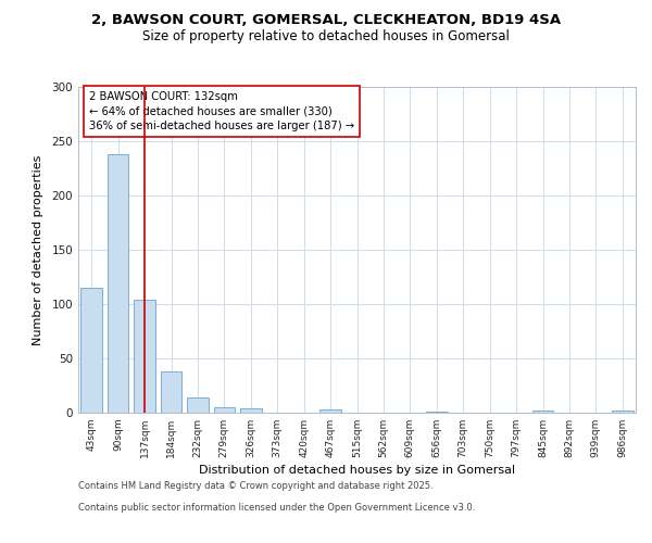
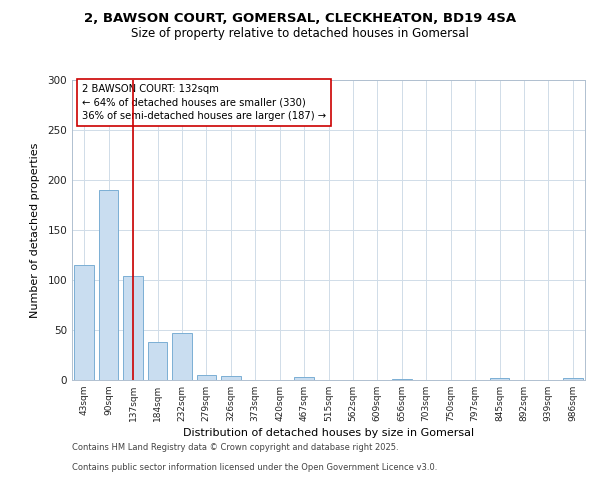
90sqm: 238 -> 190
232sqm: 14 -> 47
